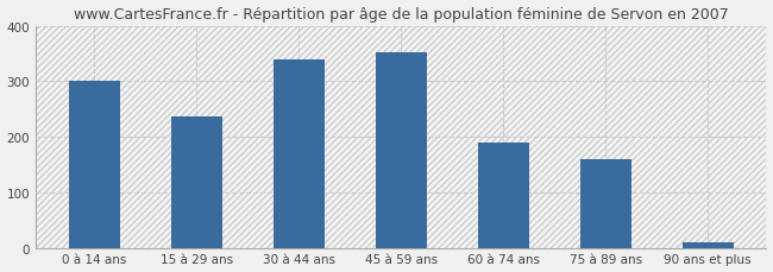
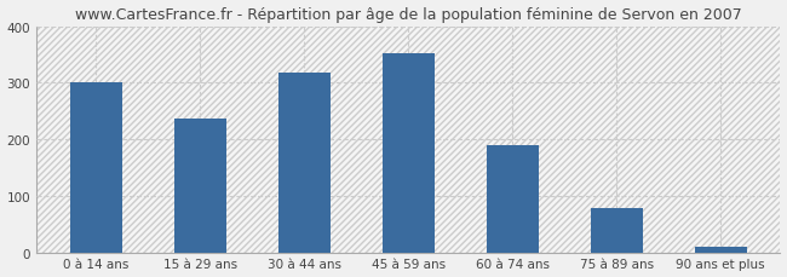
30 à 44 ans: 340 -> 317
75 à 89 ans: 160 -> 79
